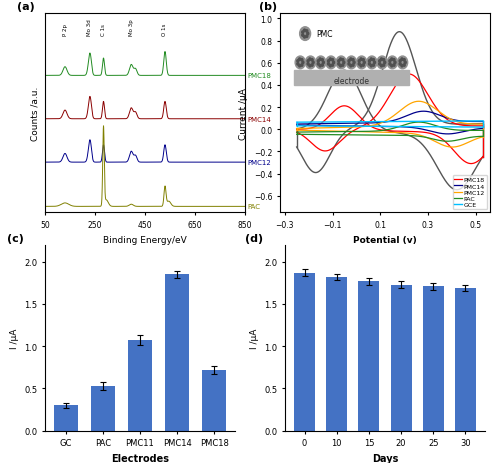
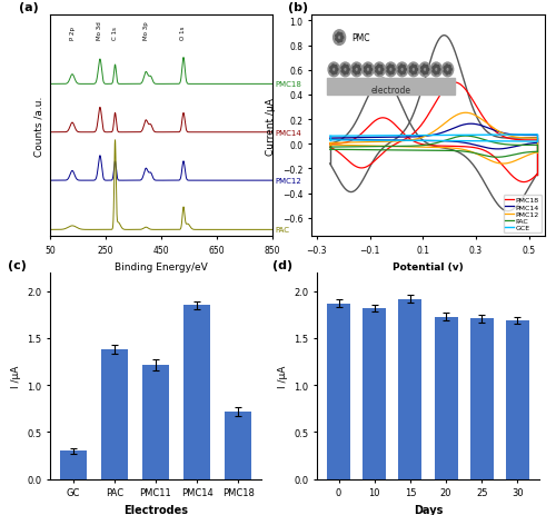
PAC: 0.53 -> 1.38
PMC11: 1.07 -> 1.22
15: 1.77 -> 1.92
